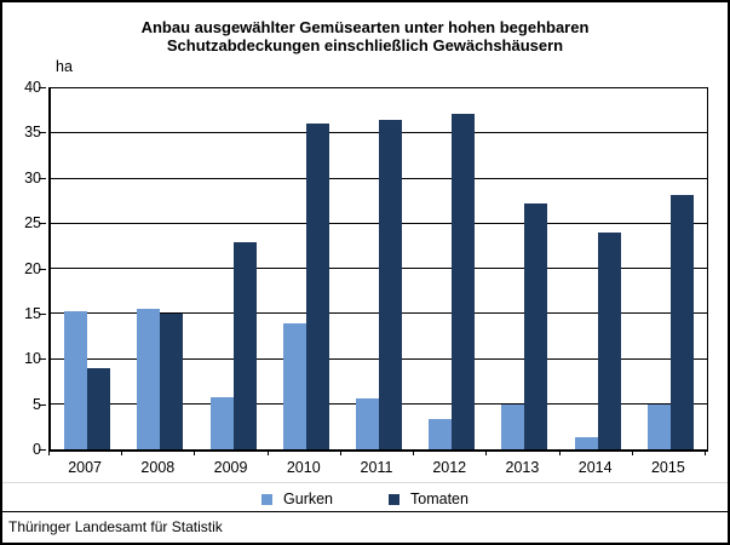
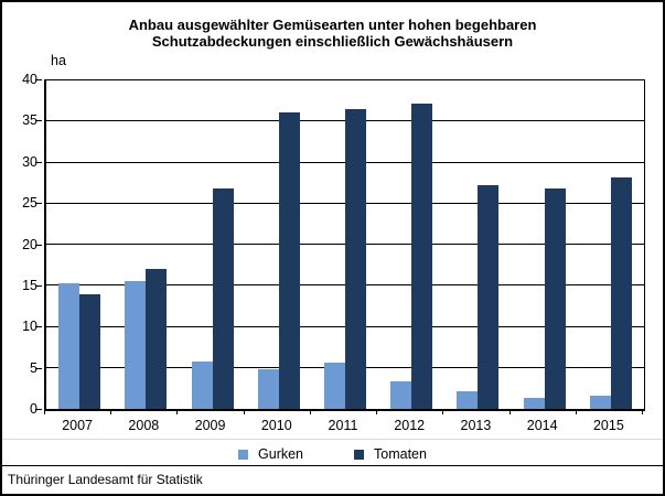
Tomaten/2007: 9 -> 14
Tomaten/2008: 15 -> 17
Tomaten/2009: 23 -> 27
Gurken/2010: 14 -> 5
Gurken/2013: 5 -> 2
Tomaten/2014: 24 -> 27
Gurken/2015: 5 -> 2
